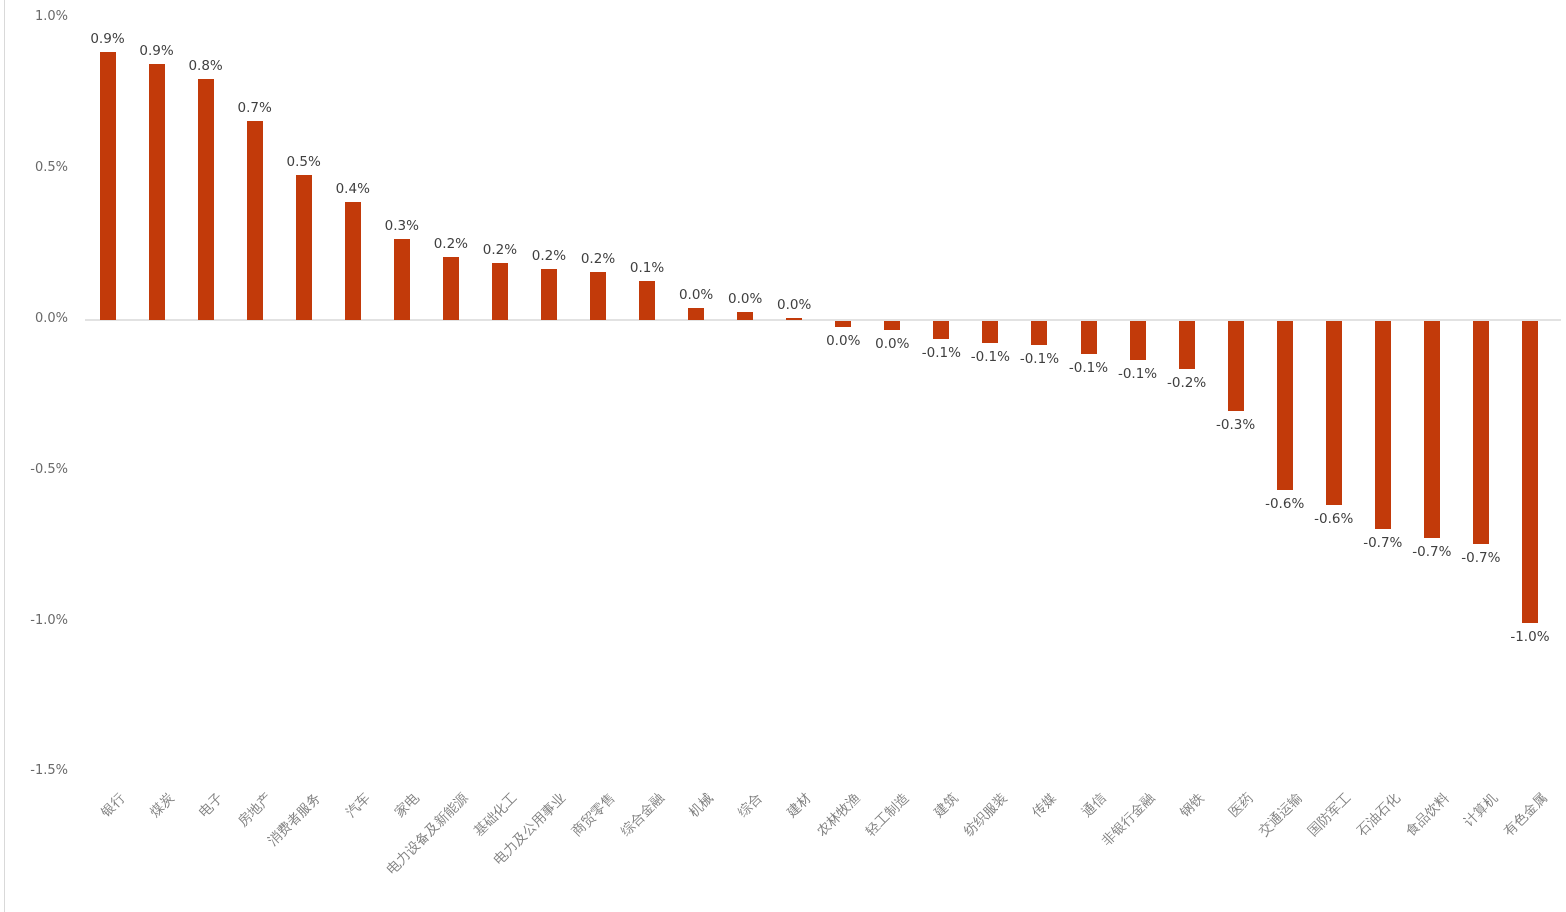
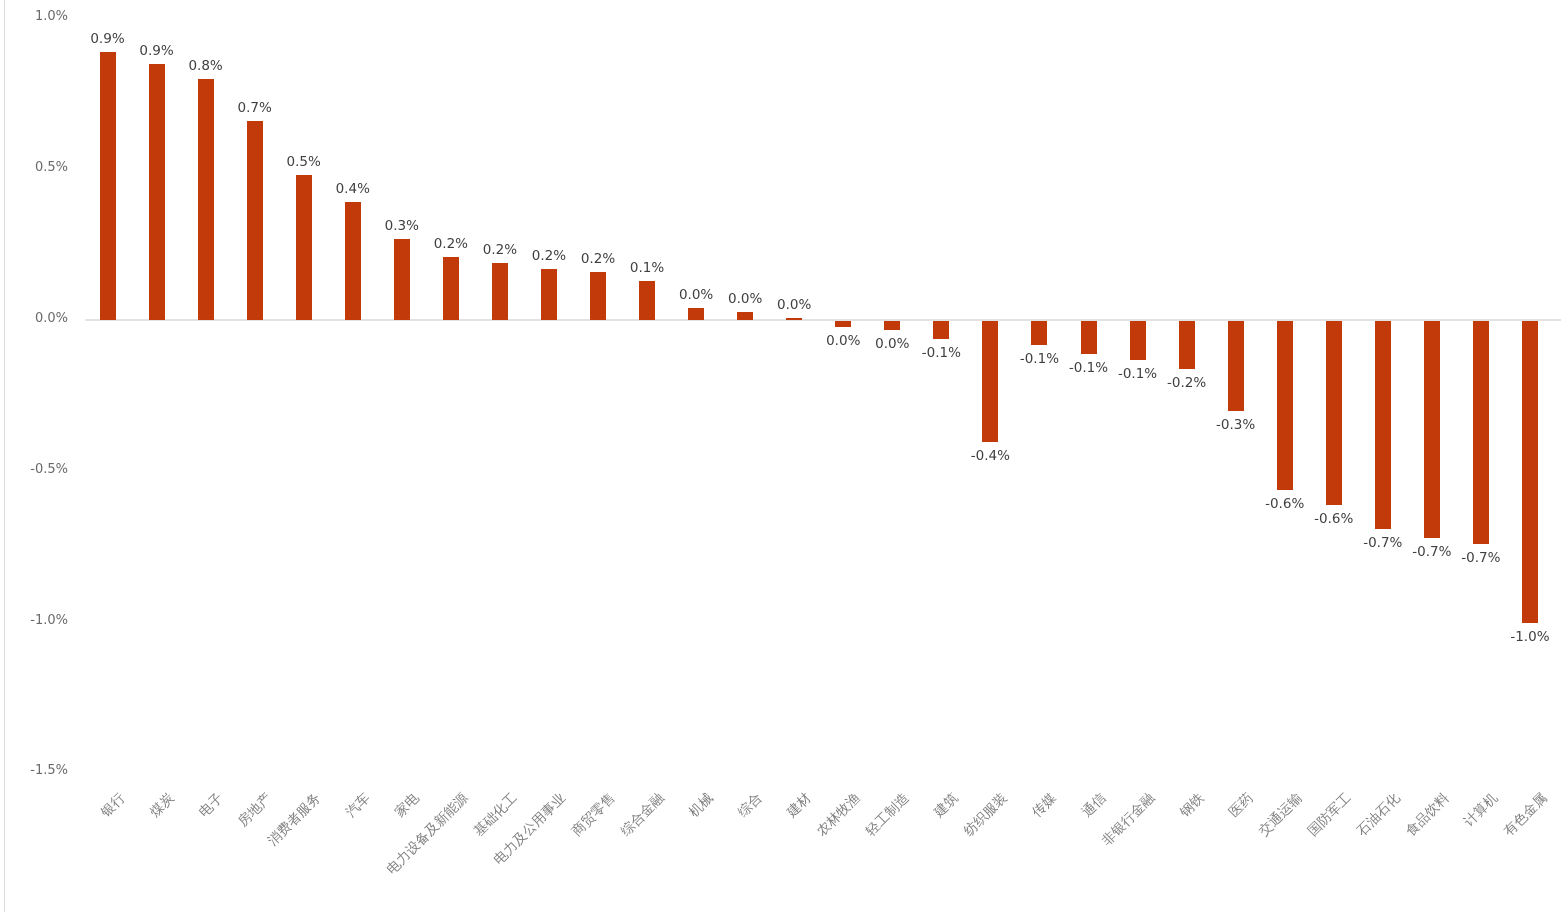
纺织服装: -0.1% -> -0.4%
